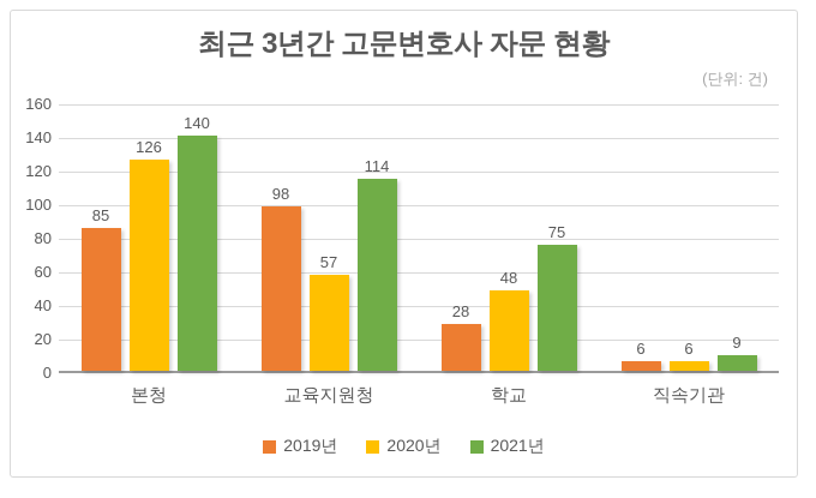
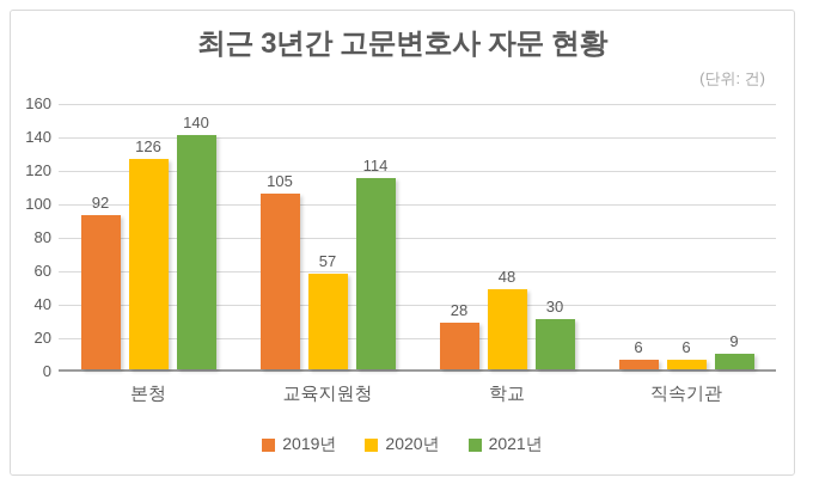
2019년/본청: 85 -> 92
2019년/교육지원청: 98 -> 105
2021년/학교: 75 -> 30
